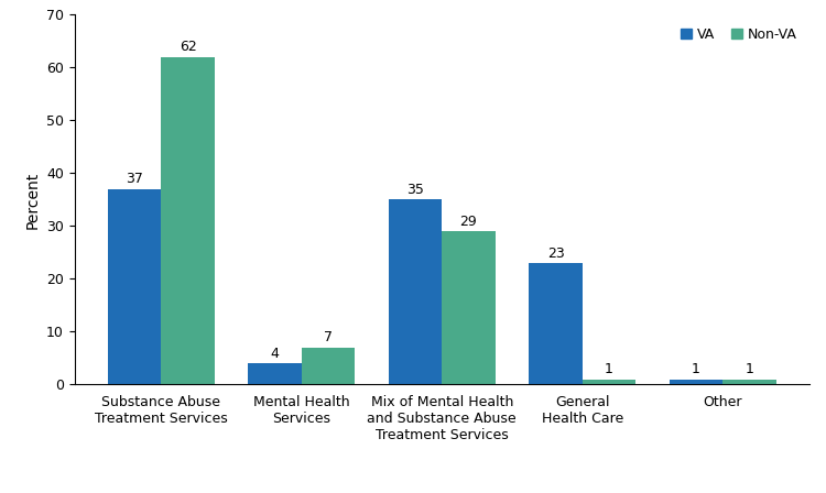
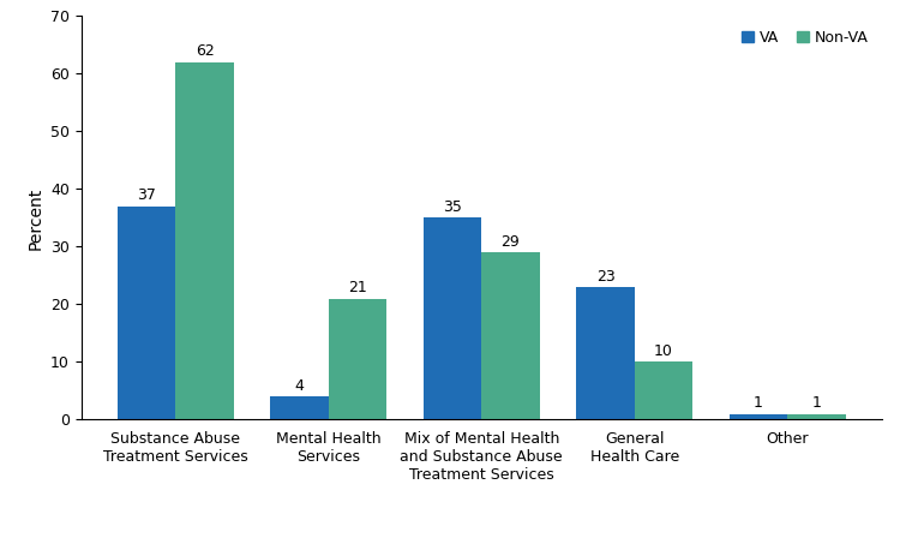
Non-VA/Mental Health Services: 7 -> 21
Non-VA/General Health Care: 1 -> 10
